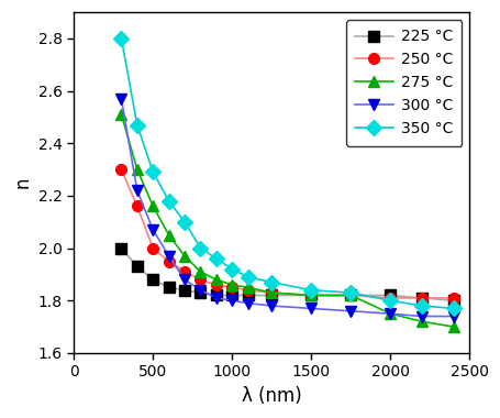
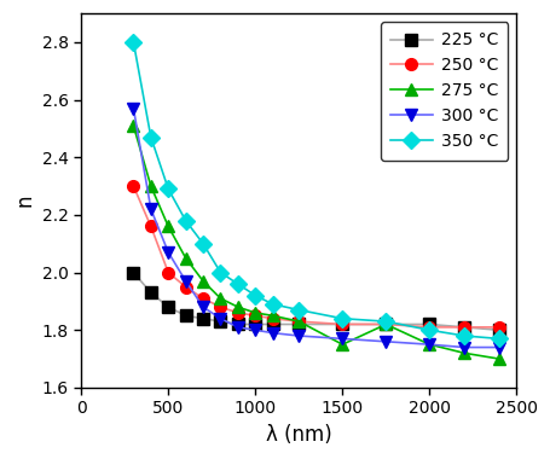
275 °C/1500: 1.82 -> 1.75
